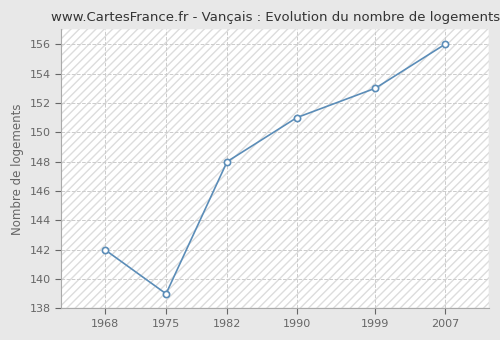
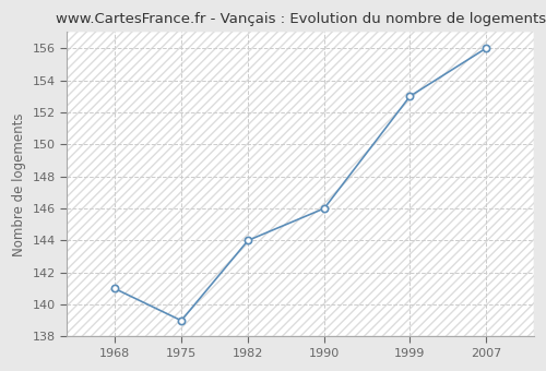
1968: 142 -> 141
1982: 148 -> 144
1990: 151 -> 146
